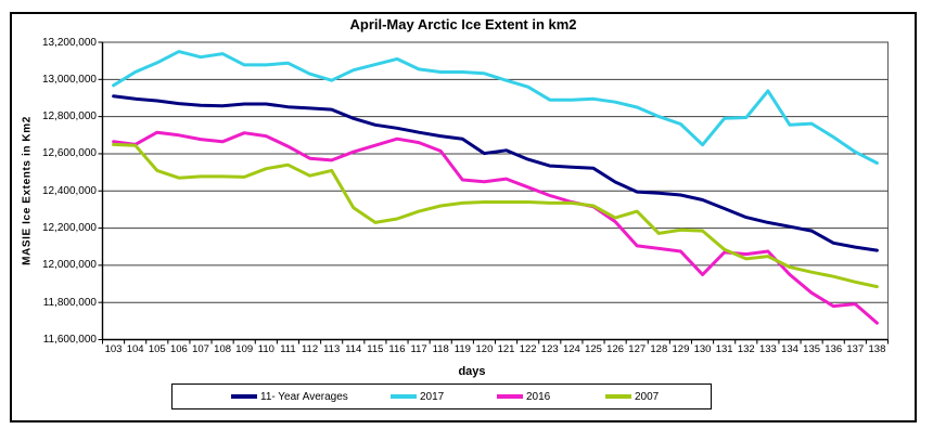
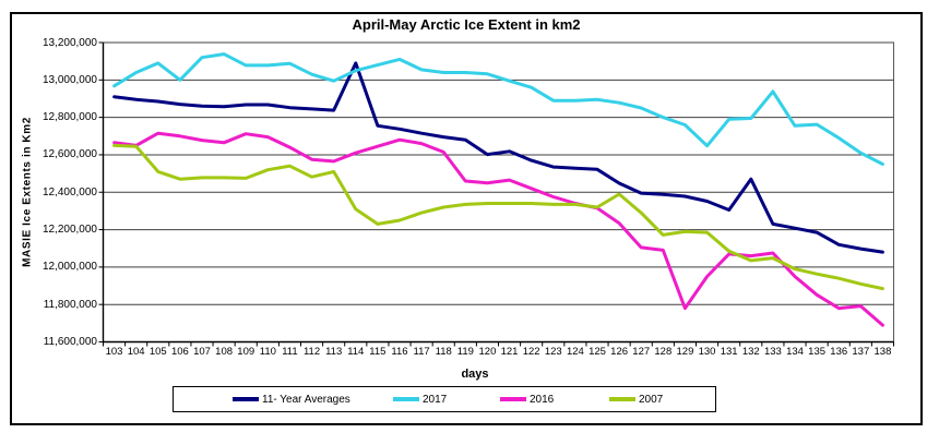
2017/106: 13150000 -> 13000000
11- Year Averages/114: 12790000 -> 13090000
2007/126: 12260000 -> 12390000
2016/129: 12080000 -> 11780000
11- Year Averages/132: 12260000 -> 12470000
